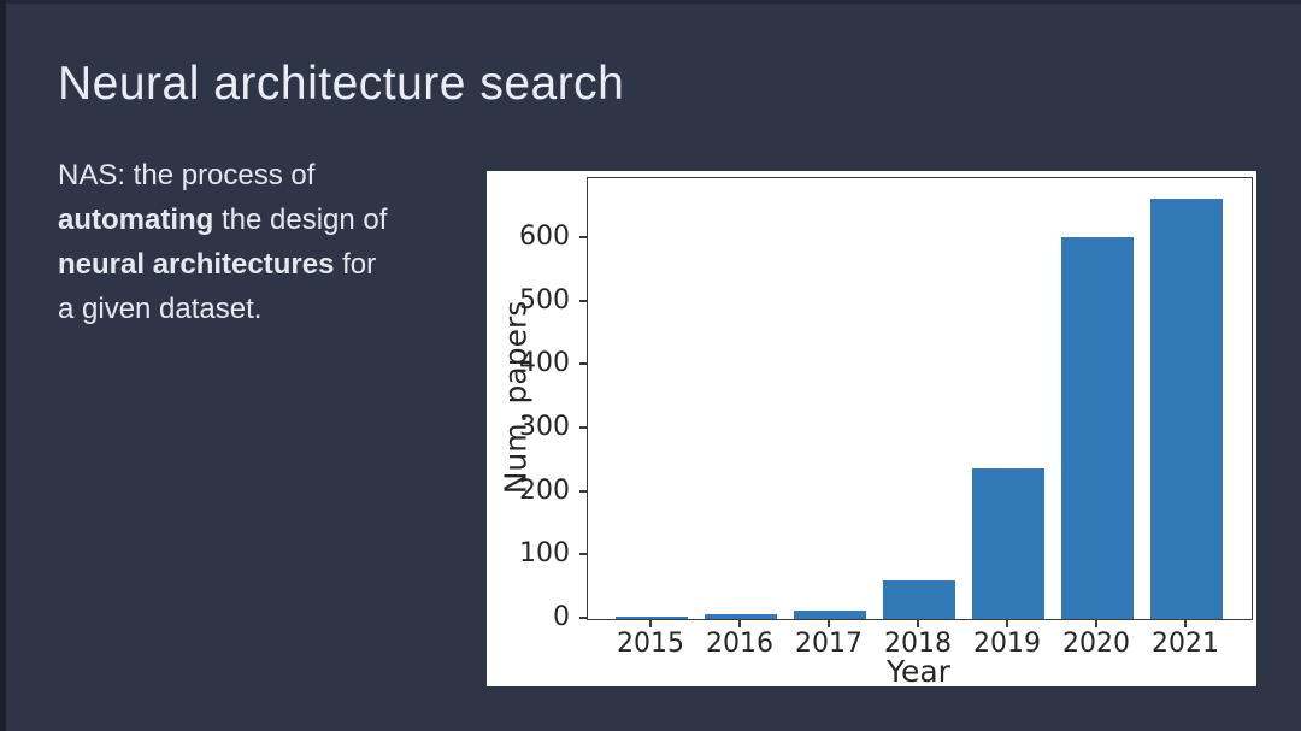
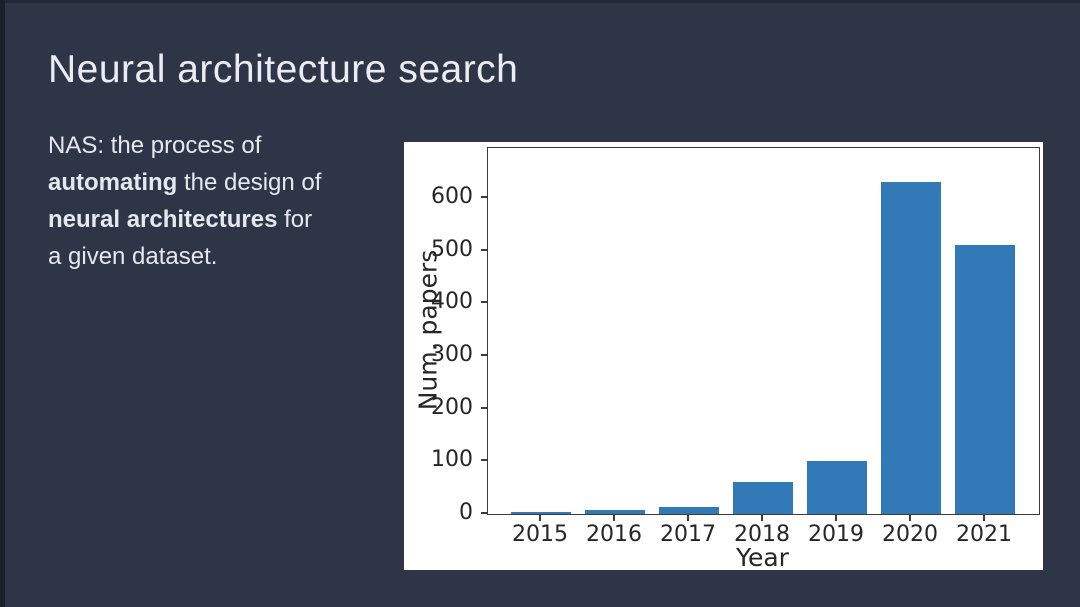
2019: 240 -> 100
2020: 600 -> 630
2021: 660 -> 510
